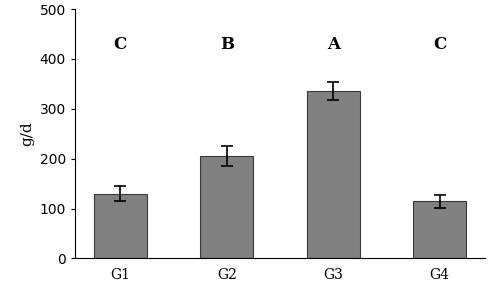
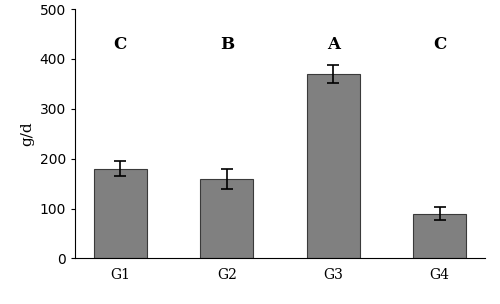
G1: 130 -> 180
G2: 205 -> 160
G3: 335 -> 370
G4: 115 -> 90
